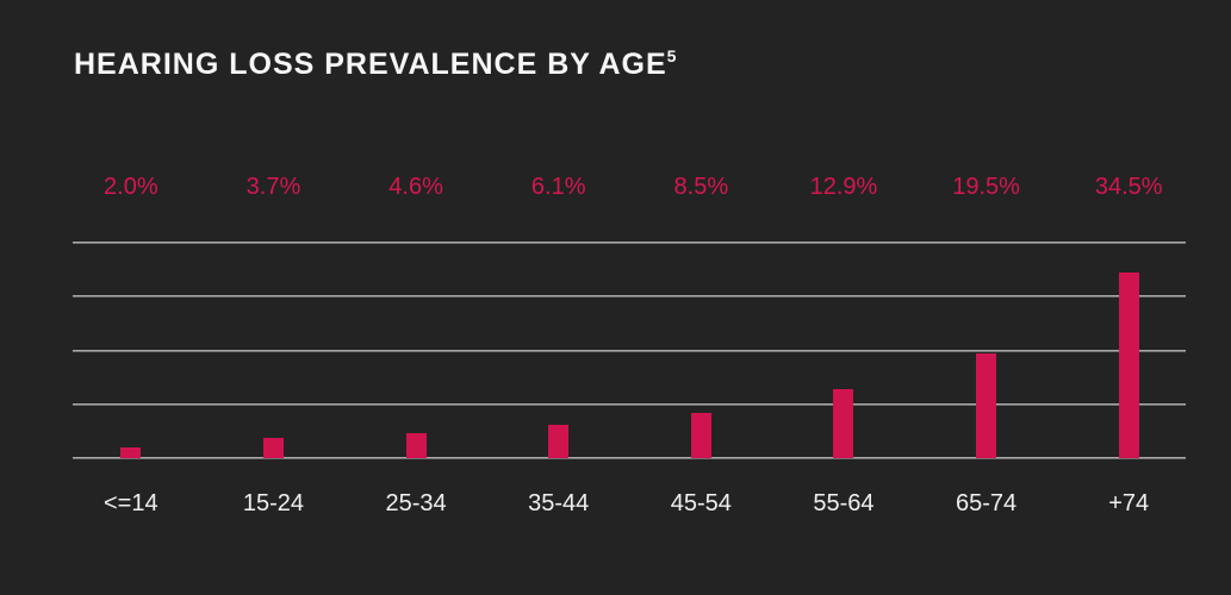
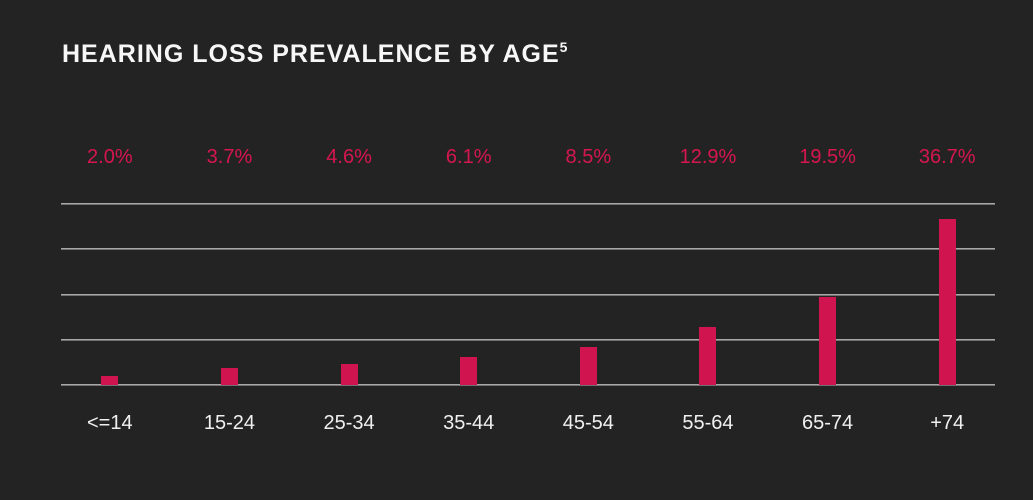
+74: 34.5% -> 36.7%
